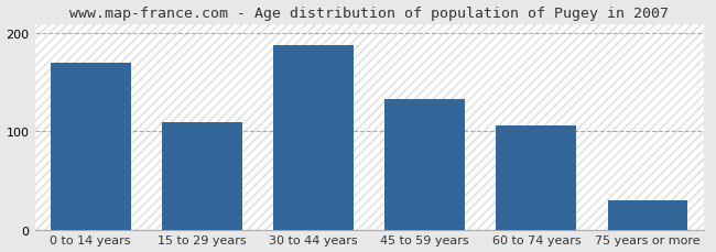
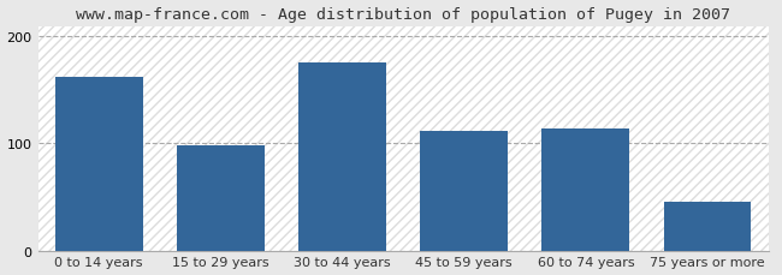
0 to 14 years: 170 -> 162
15 to 29 years: 110 -> 98
30 to 44 years: 188 -> 176
45 to 59 years: 133 -> 112
60 to 74 years: 106 -> 114
75 years or more: 30 -> 46
